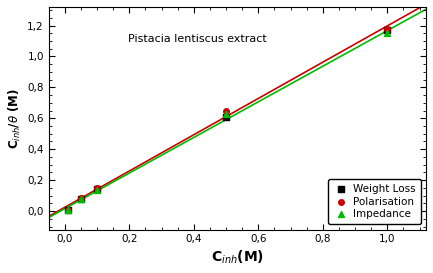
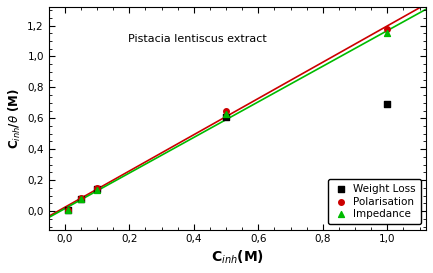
Weight Loss/1,0: 1,17 -> 0,69
